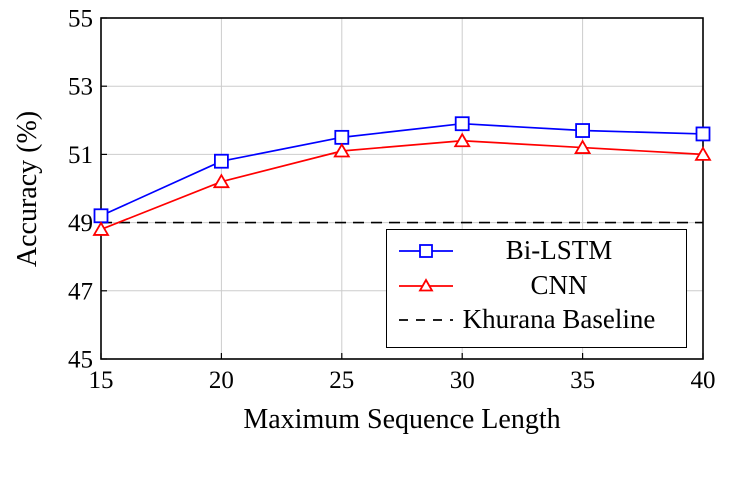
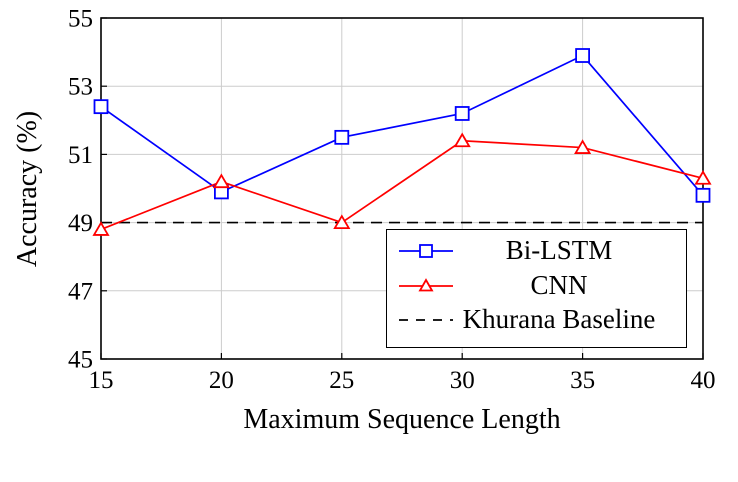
Bi-LSTM/15: 49.2 -> 52.4
Bi-LSTM/20: 50.8 -> 49.9
CNN/25: 51.1 -> 49.0
Bi-LSTM/30: 51.9 -> 52.2
Bi-LSTM/35: 51.7 -> 53.9
Bi-LSTM/40: 51.6 -> 49.8
CNN/40: 51.0 -> 50.3
